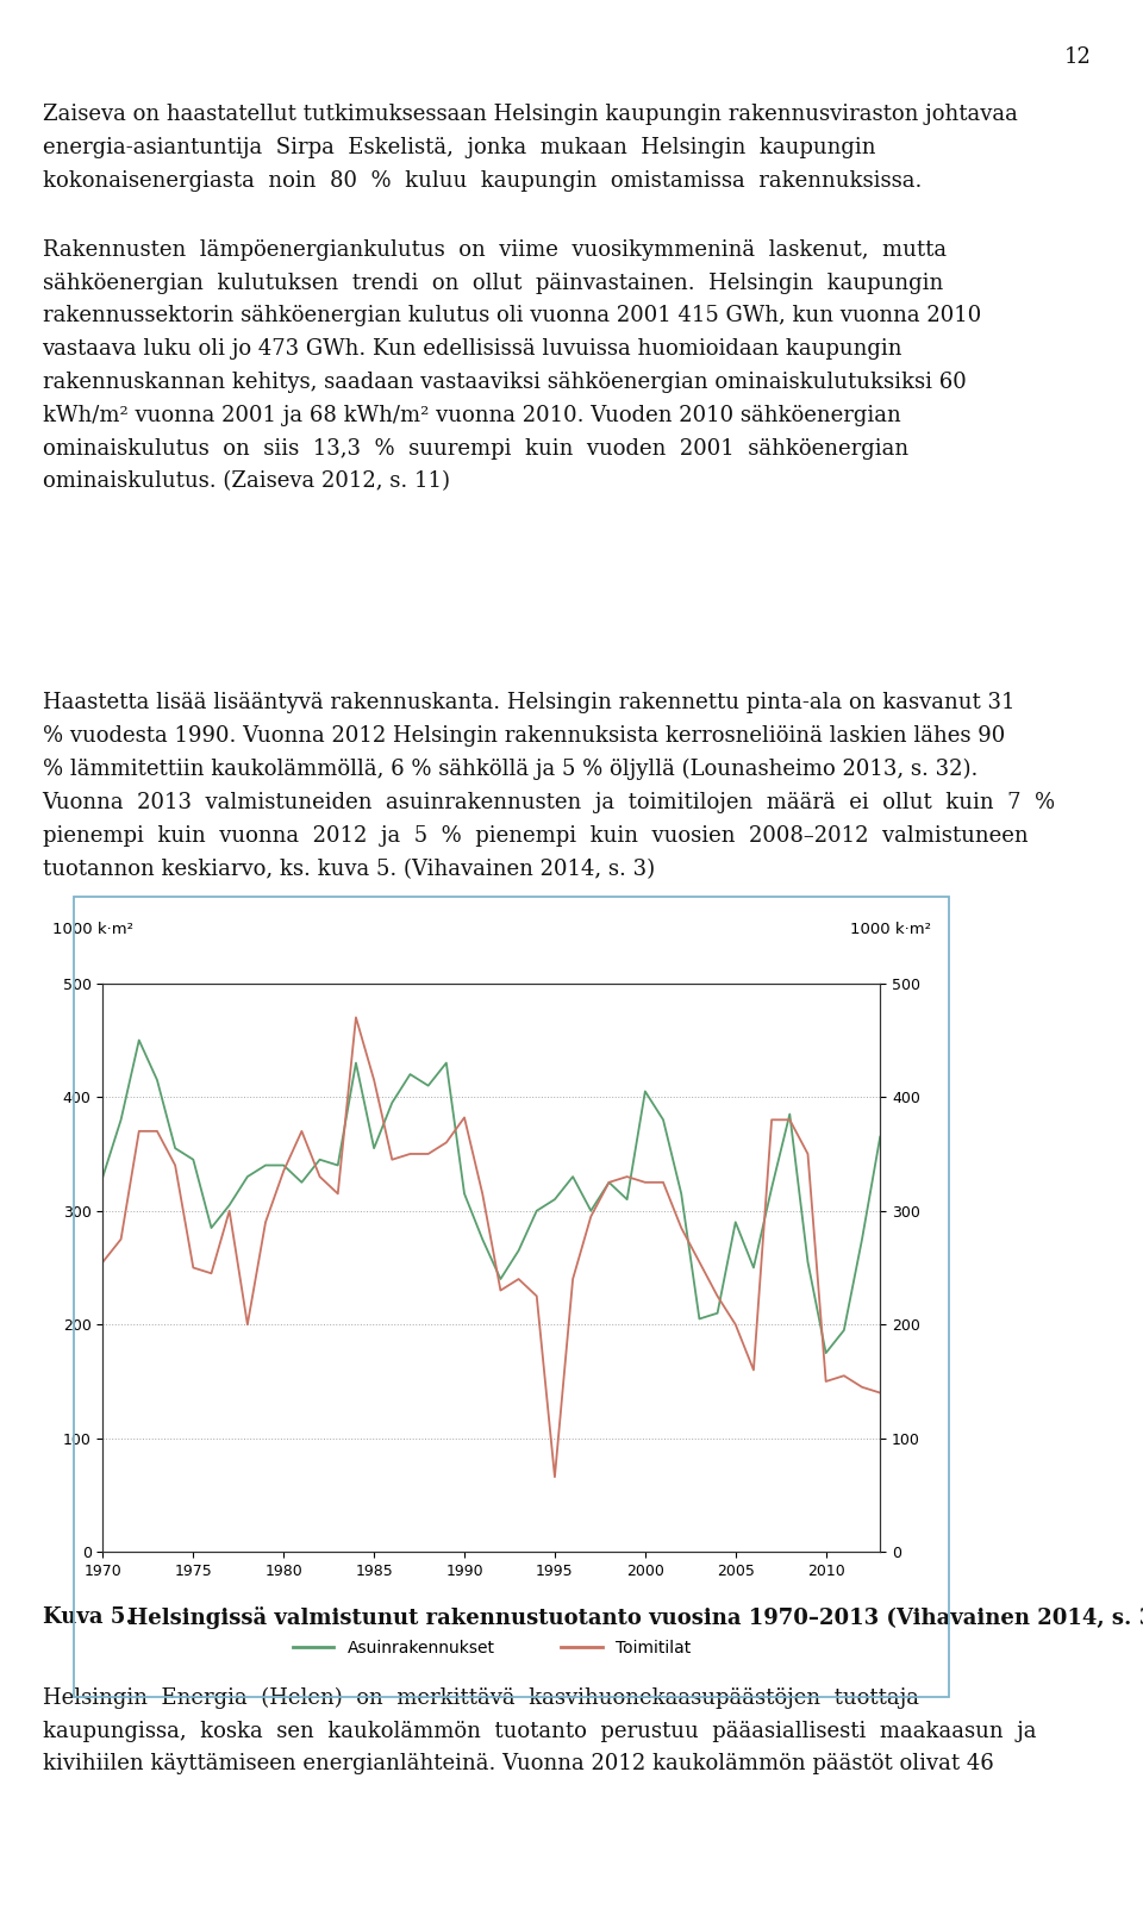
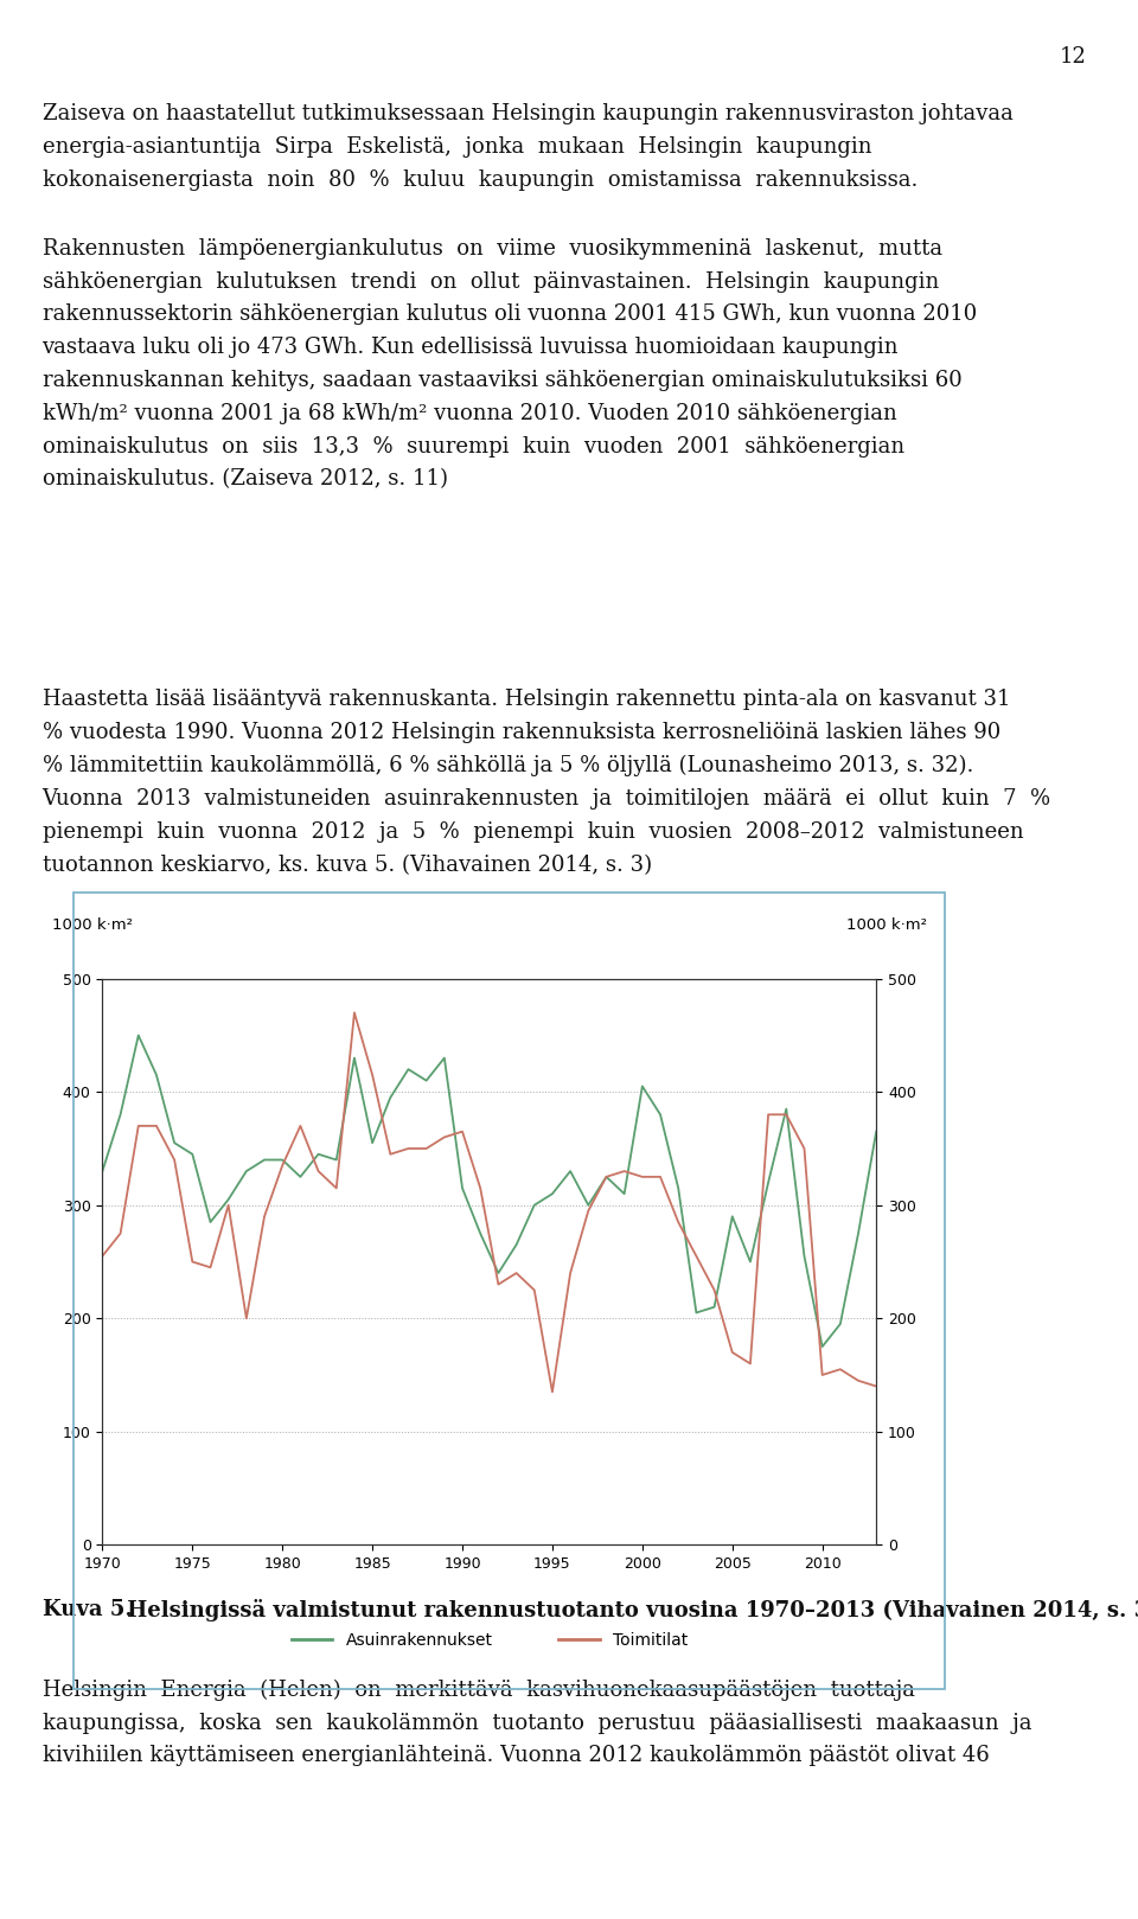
Toimitilat/1990: 382 -> 365
Toimitilat/1995: 66 -> 135
Toimitilat/2005: 200 -> 170
